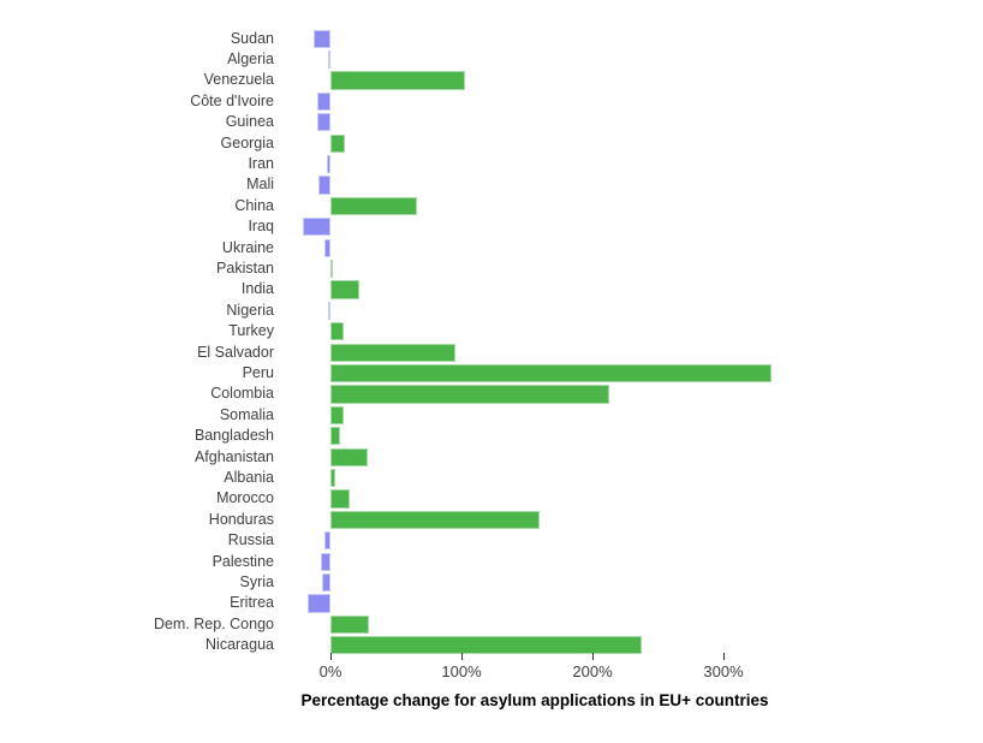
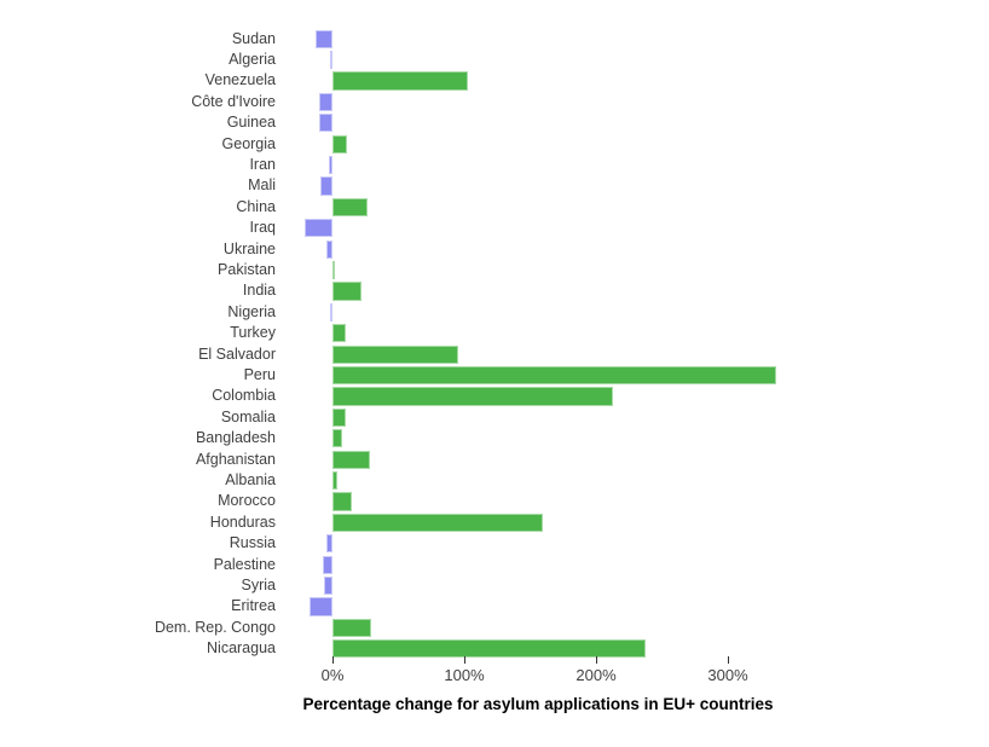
China: 66% -> 27%
